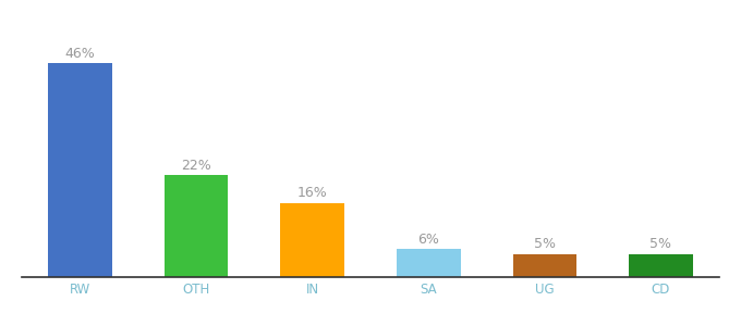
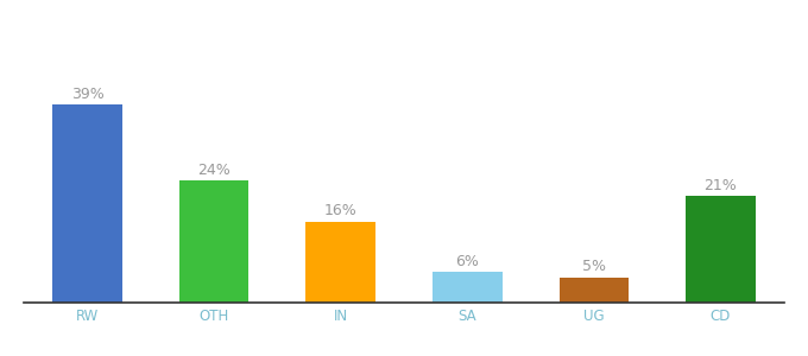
RW: 46% -> 39%
OTH: 22% -> 24%
CD: 5% -> 21%
